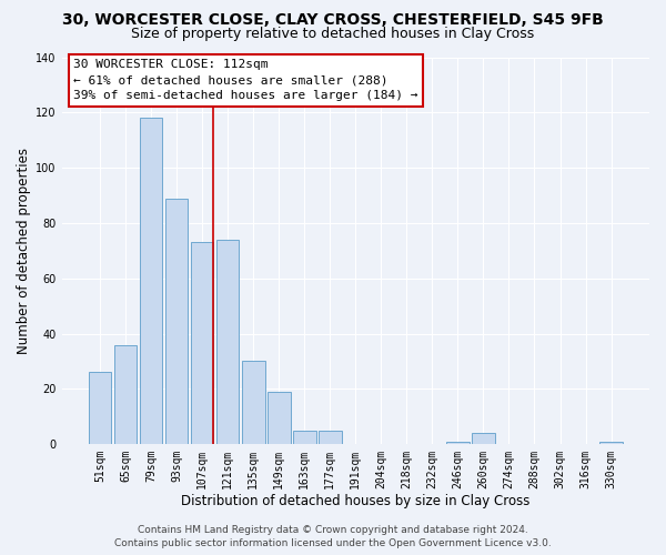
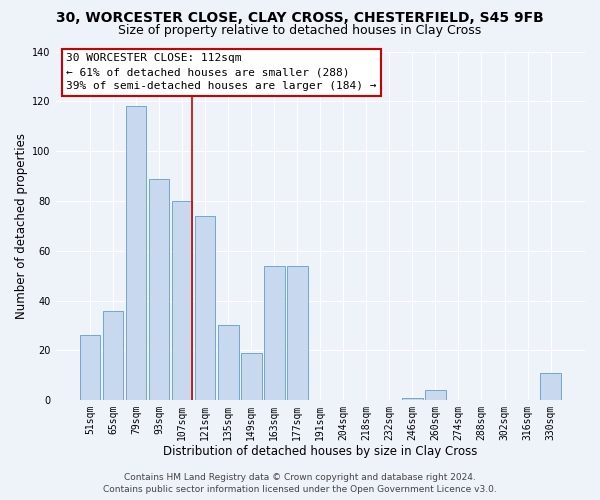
107sqm: 73 -> 80
163sqm: 5 -> 54
177sqm: 5 -> 54
330sqm: 1 -> 11
